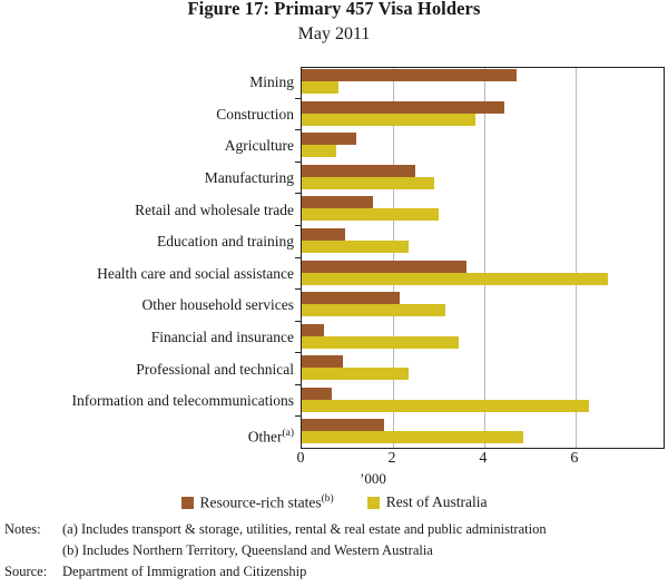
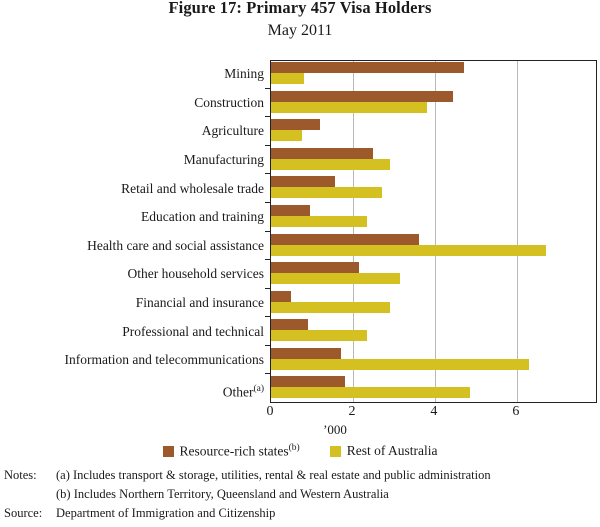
Rest of Australia/Retail and wholesale trade: 3.0 -> 2.7
Rest of Australia/Financial and insurance: 3.5 -> 2.9
Resource-rich states/Information and telecommunications: 0.7 -> 1.7
